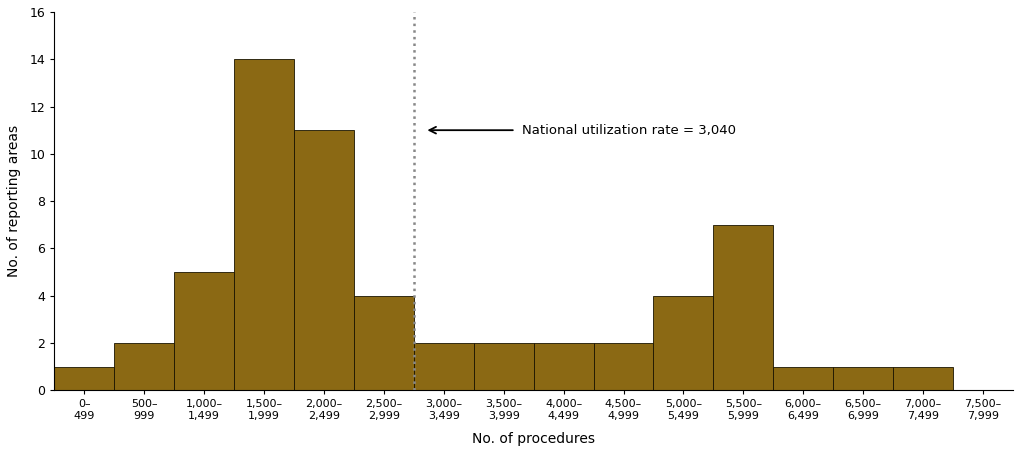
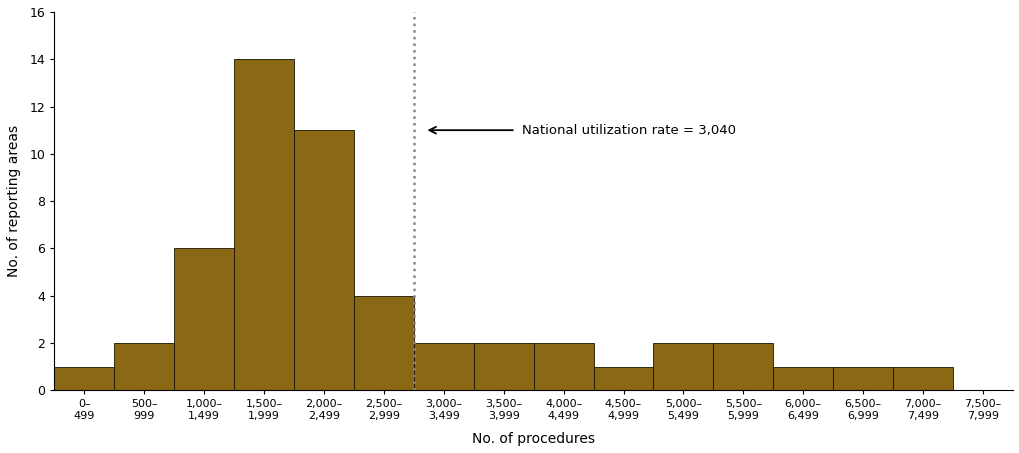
1,000– 1,499: 5 -> 6
4,500– 4,999: 2 -> 1
5,000– 5,499: 4 -> 2
5,500– 5,999: 7 -> 2
